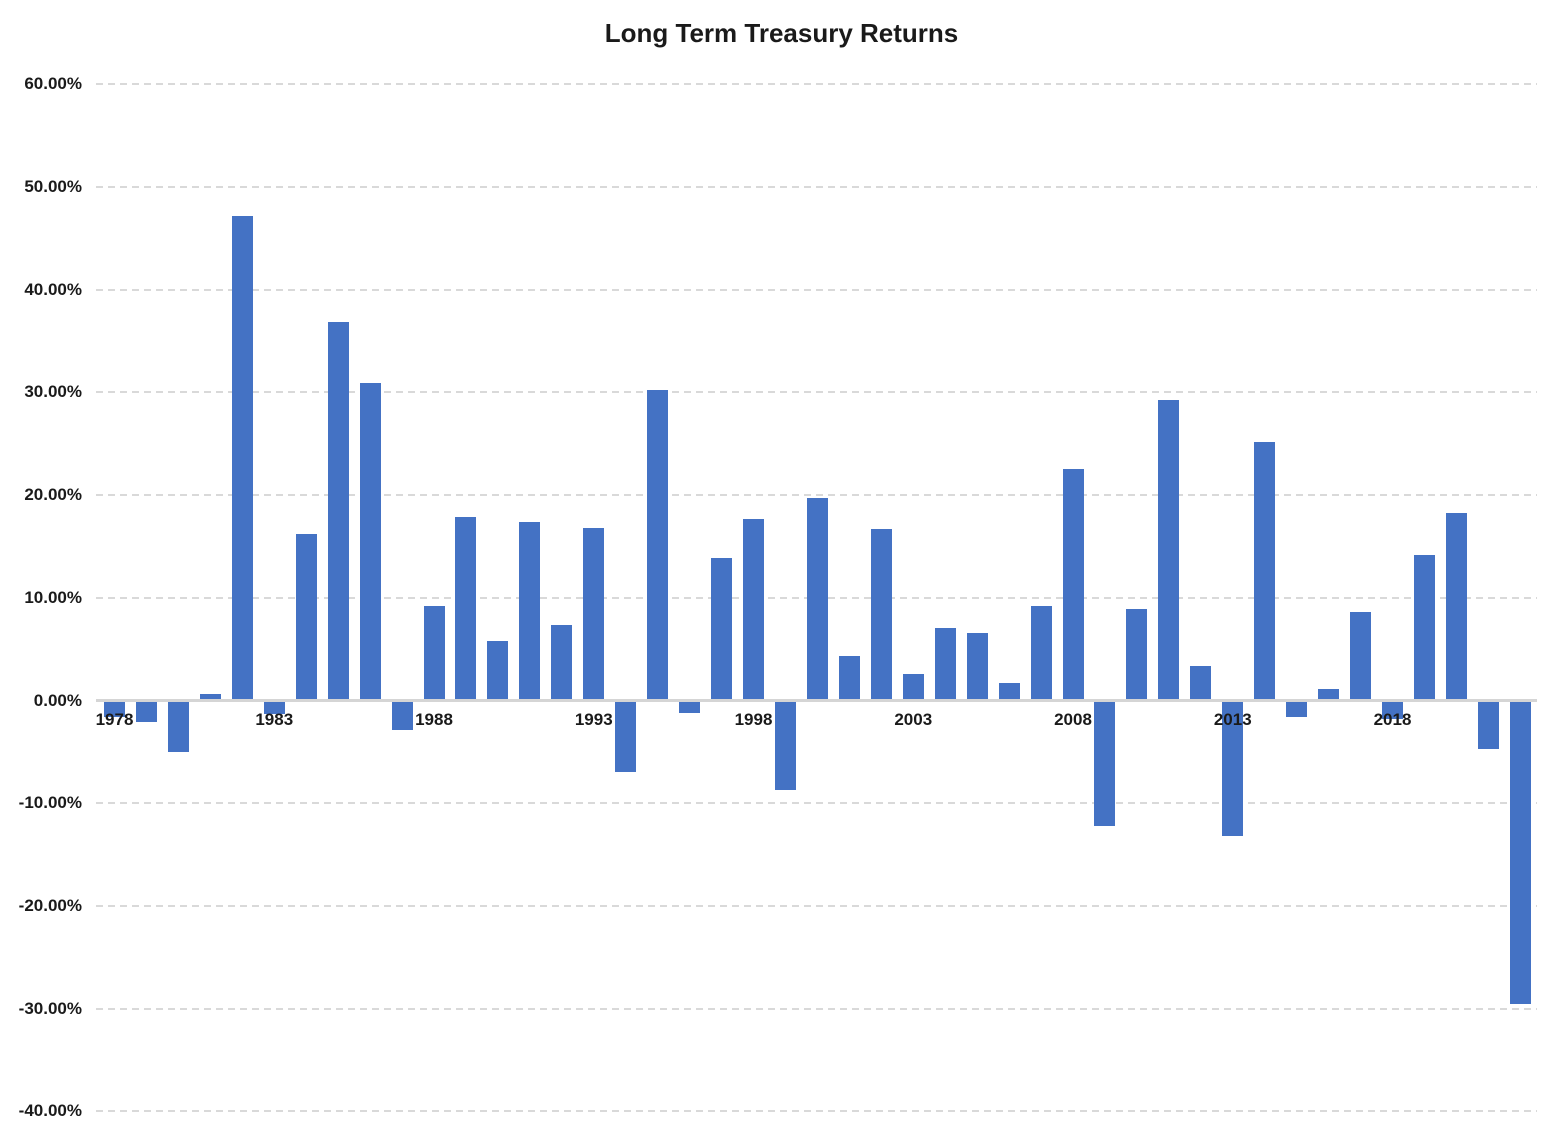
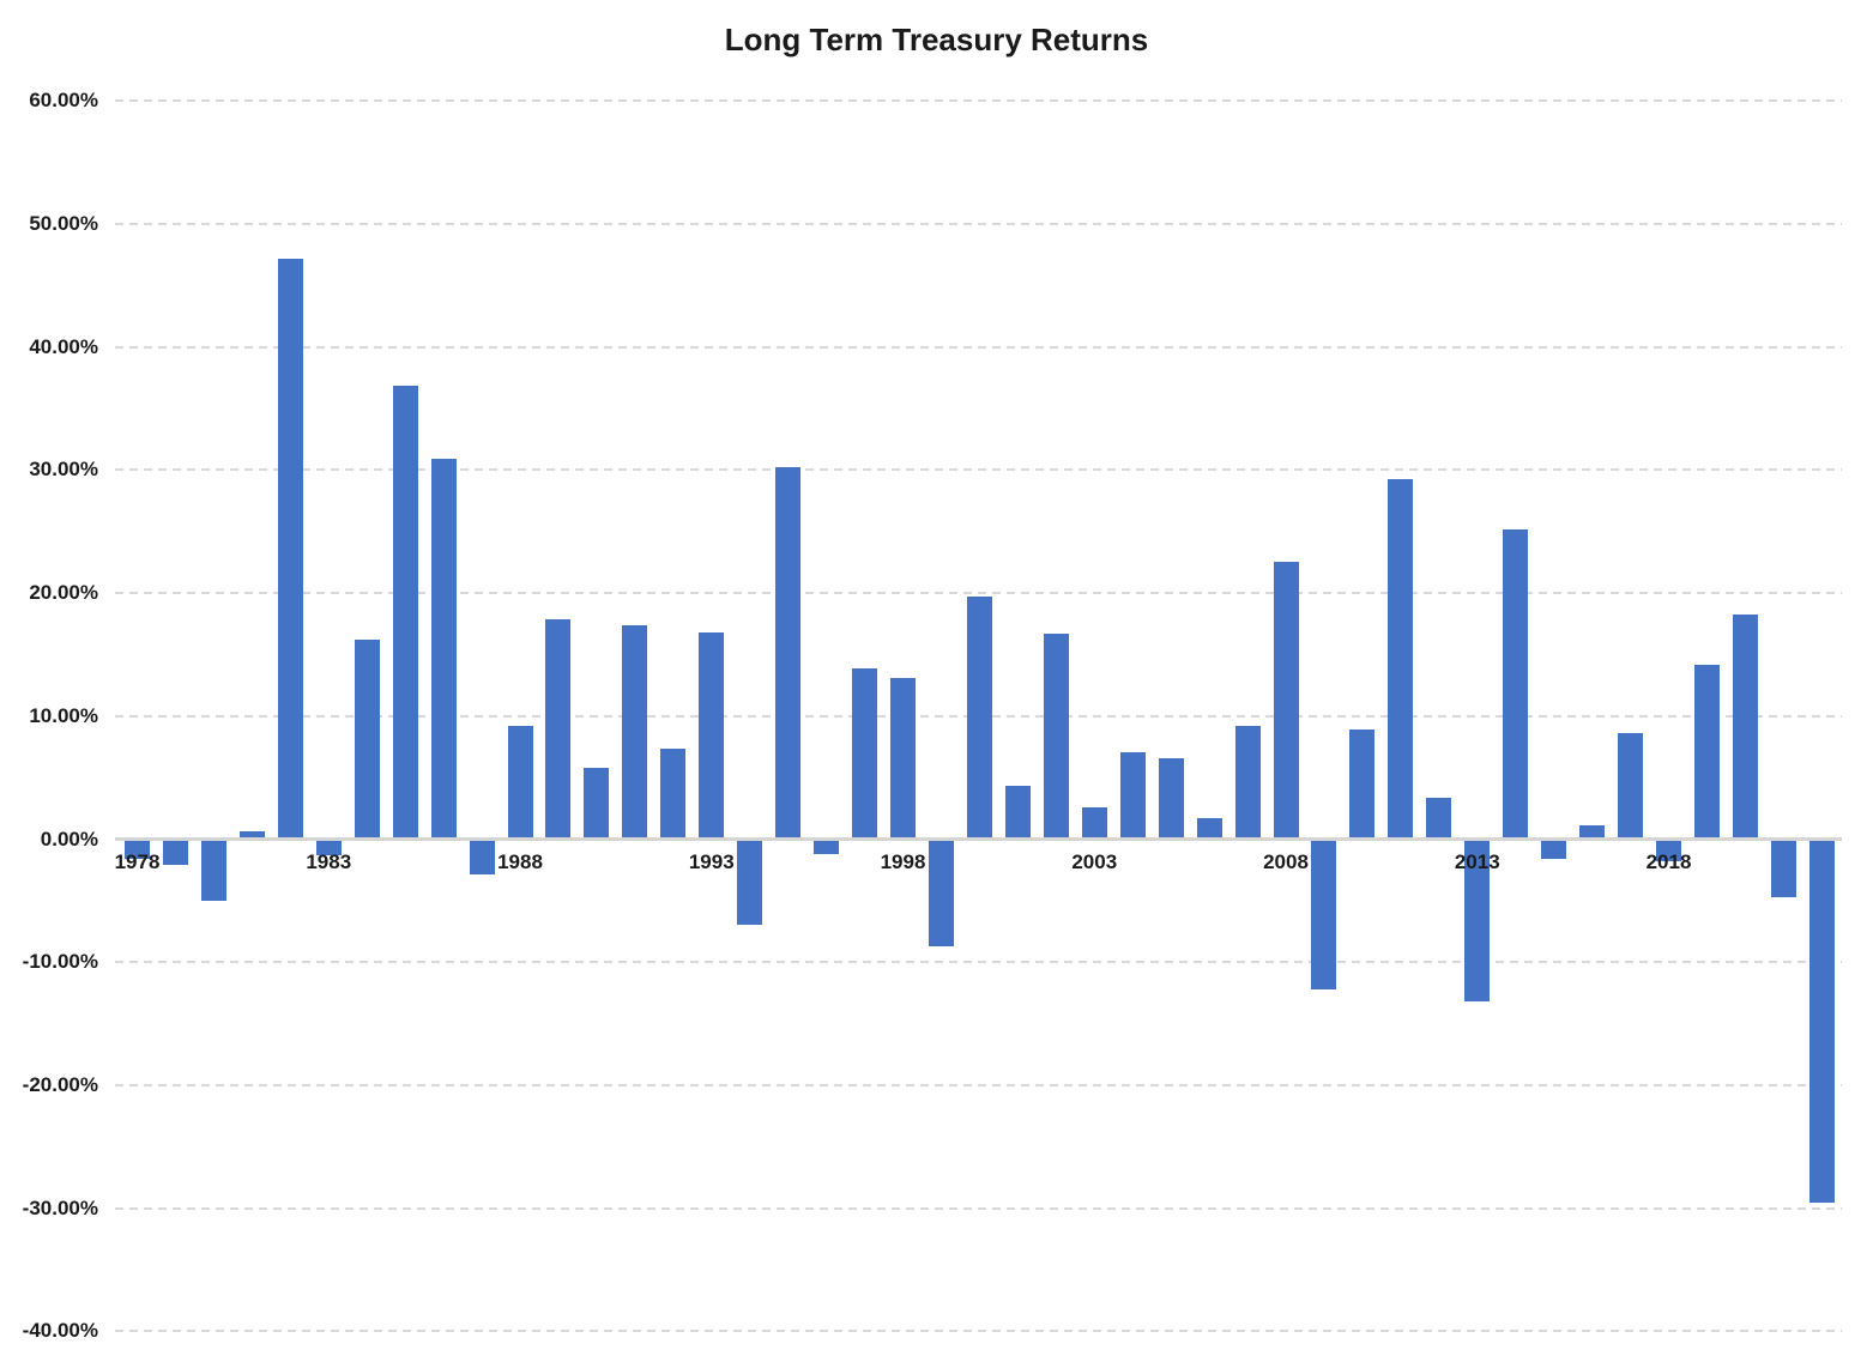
1998: 17.7% -> 13.1%
